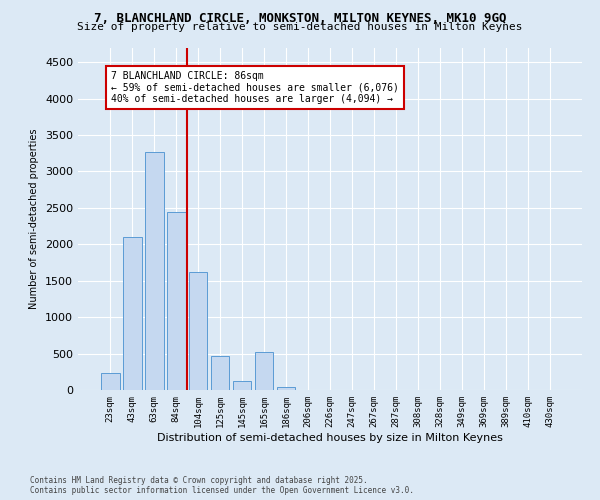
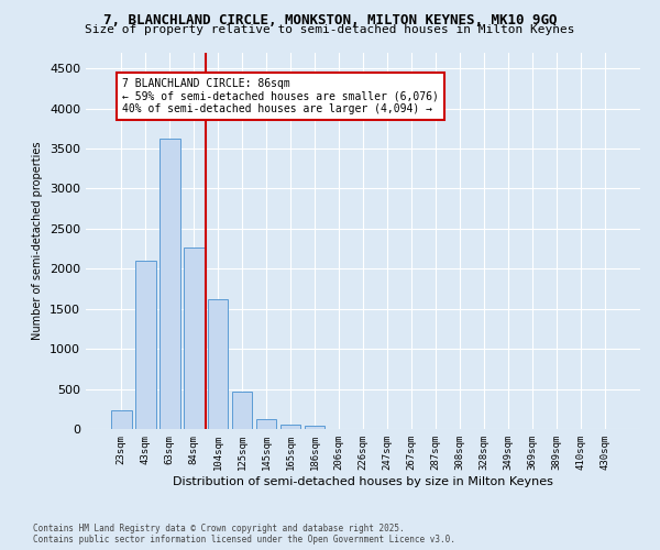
63sqm: 3260 -> 3620
84sqm: 2440 -> 2270
165sqm: 520 -> 60
